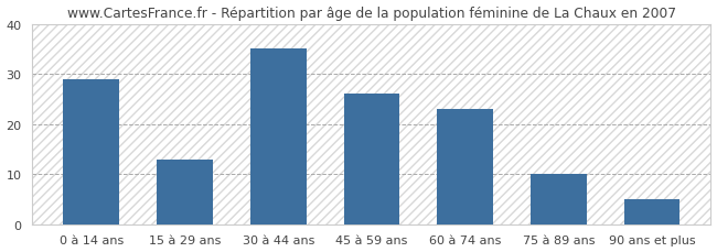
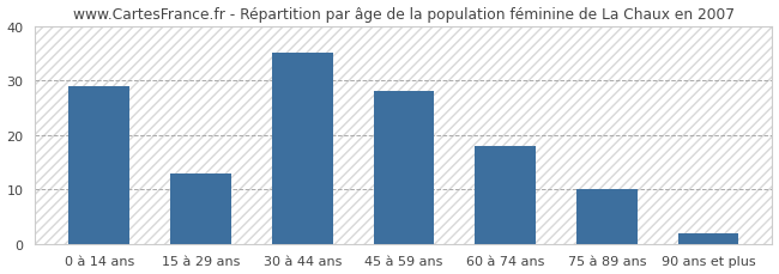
45 à 59 ans: 26 -> 28
60 à 74 ans: 23 -> 18
90 ans et plus: 5 -> 2
